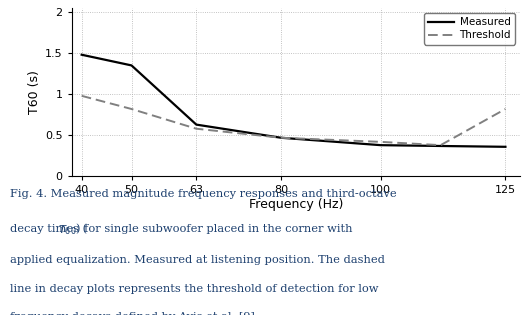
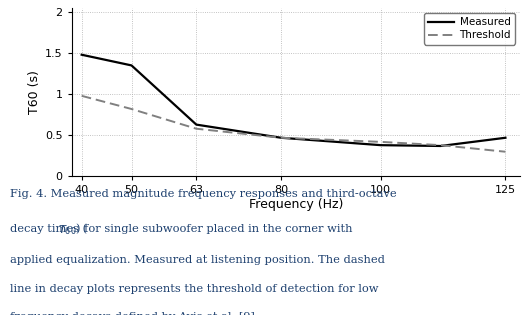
Measured/125: 0.36 -> 0.47
Threshold/125: 0.82 -> 0.30
